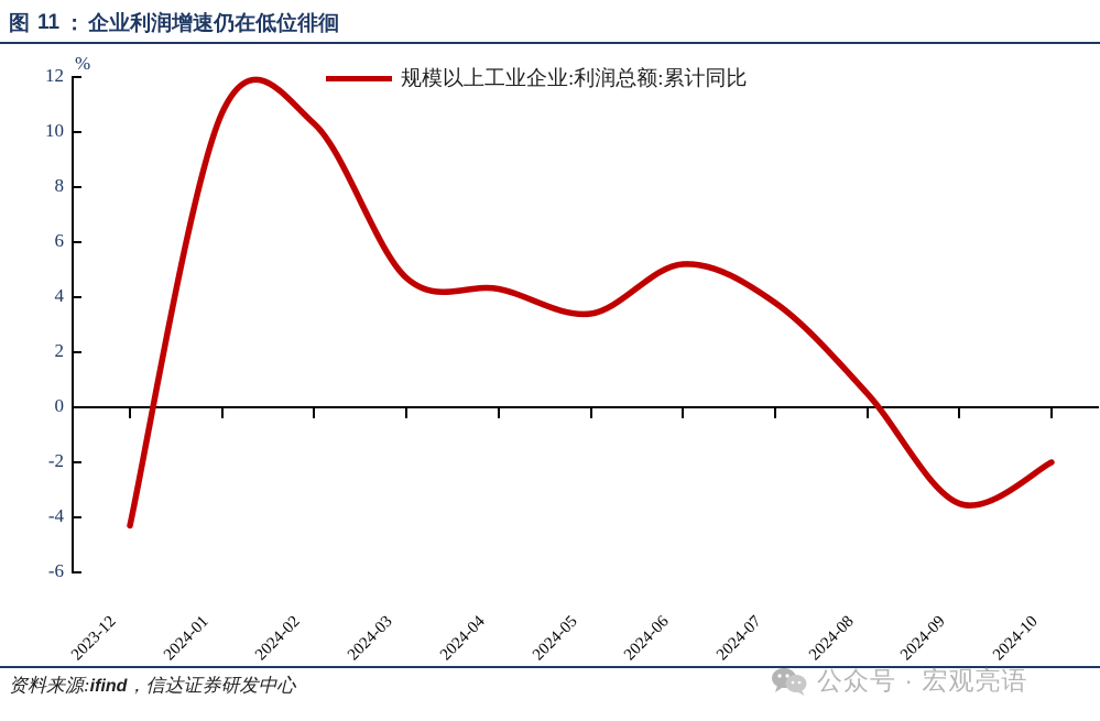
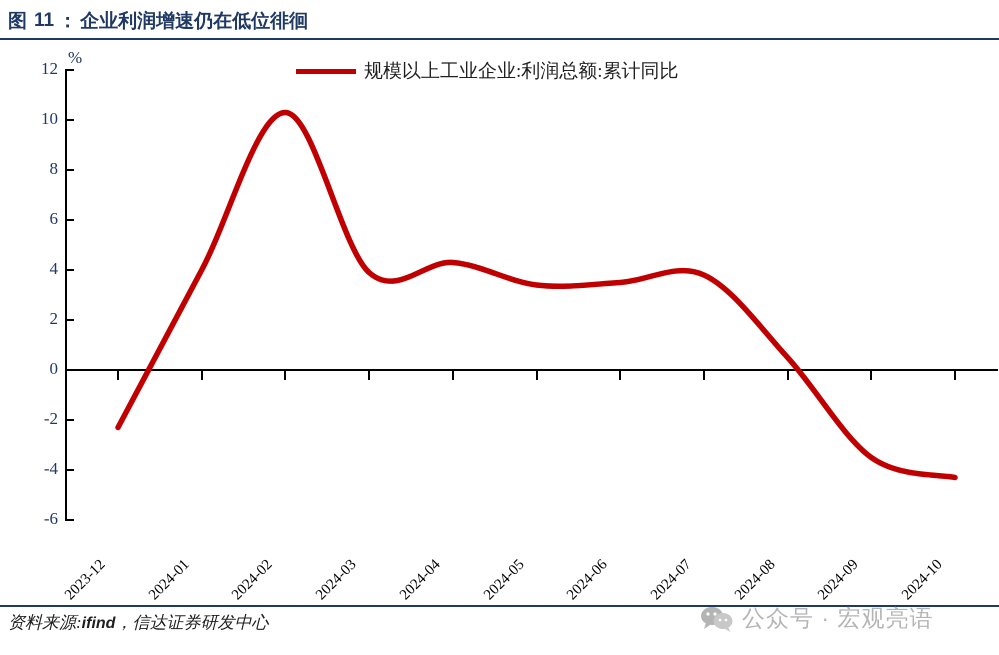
2023-12: -4.3 -> -2.3
2024-01: 10.7 -> 4.0
2024-03: 4.7 -> 3.9
2024-06: 5.2 -> 3.5
2024-10: -2.0 -> -4.3
